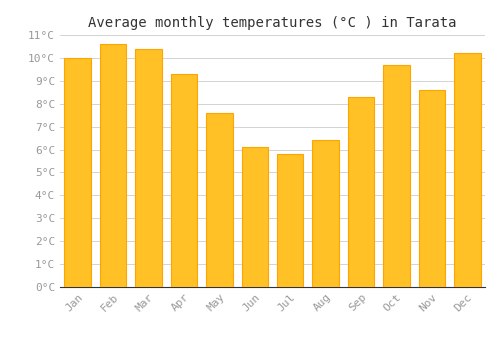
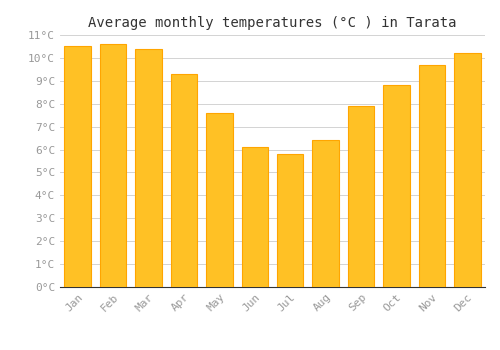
Jan: 10.0°C -> 10.5°C
Sep: 8.3°C -> 7.9°C
Oct: 9.7°C -> 8.8°C
Nov: 8.6°C -> 9.7°C
